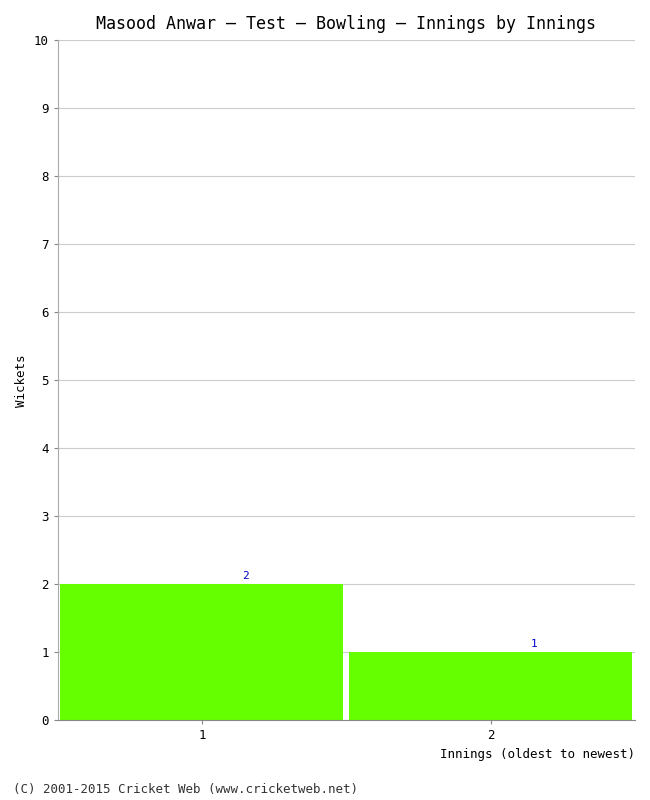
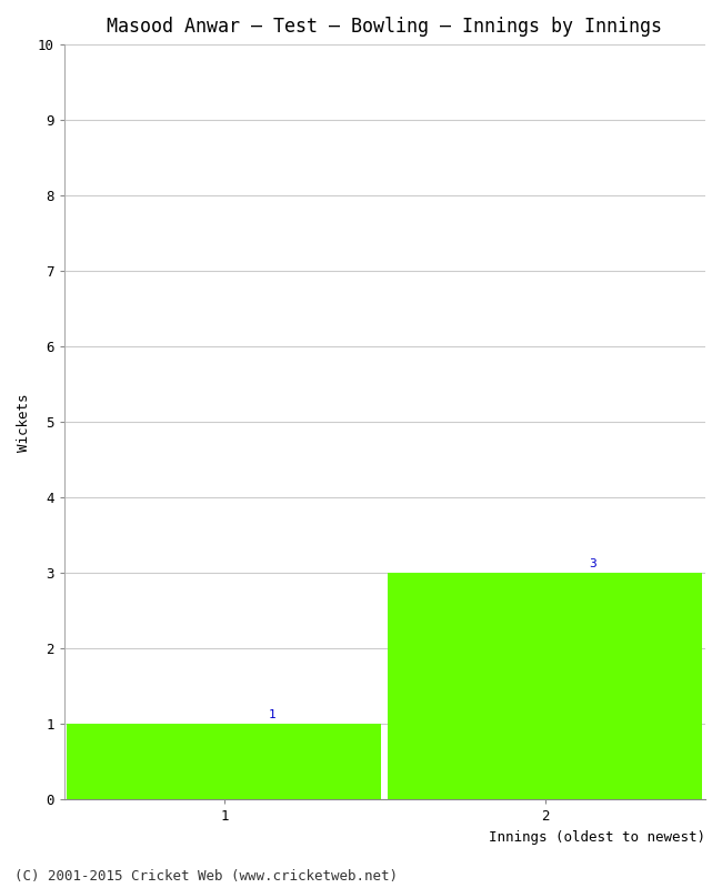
1: 2 -> 1
2: 1 -> 3
